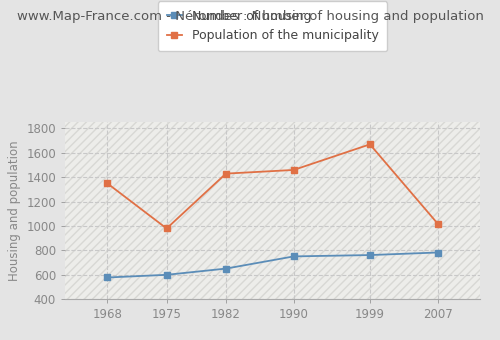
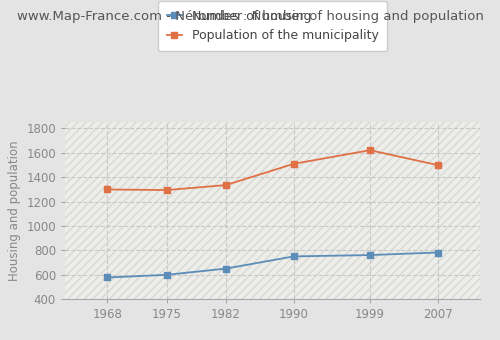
Population of the municipality/1968: 1350 -> 1300
Population of the municipality/1975: 980 -> 1300
Population of the municipality/1982: 1430 -> 1340
Population of the municipality/1990: 1460 -> 1510
Population of the municipality/1999: 1670 -> 1620
Population of the municipality/2007: 1020 -> 1500
